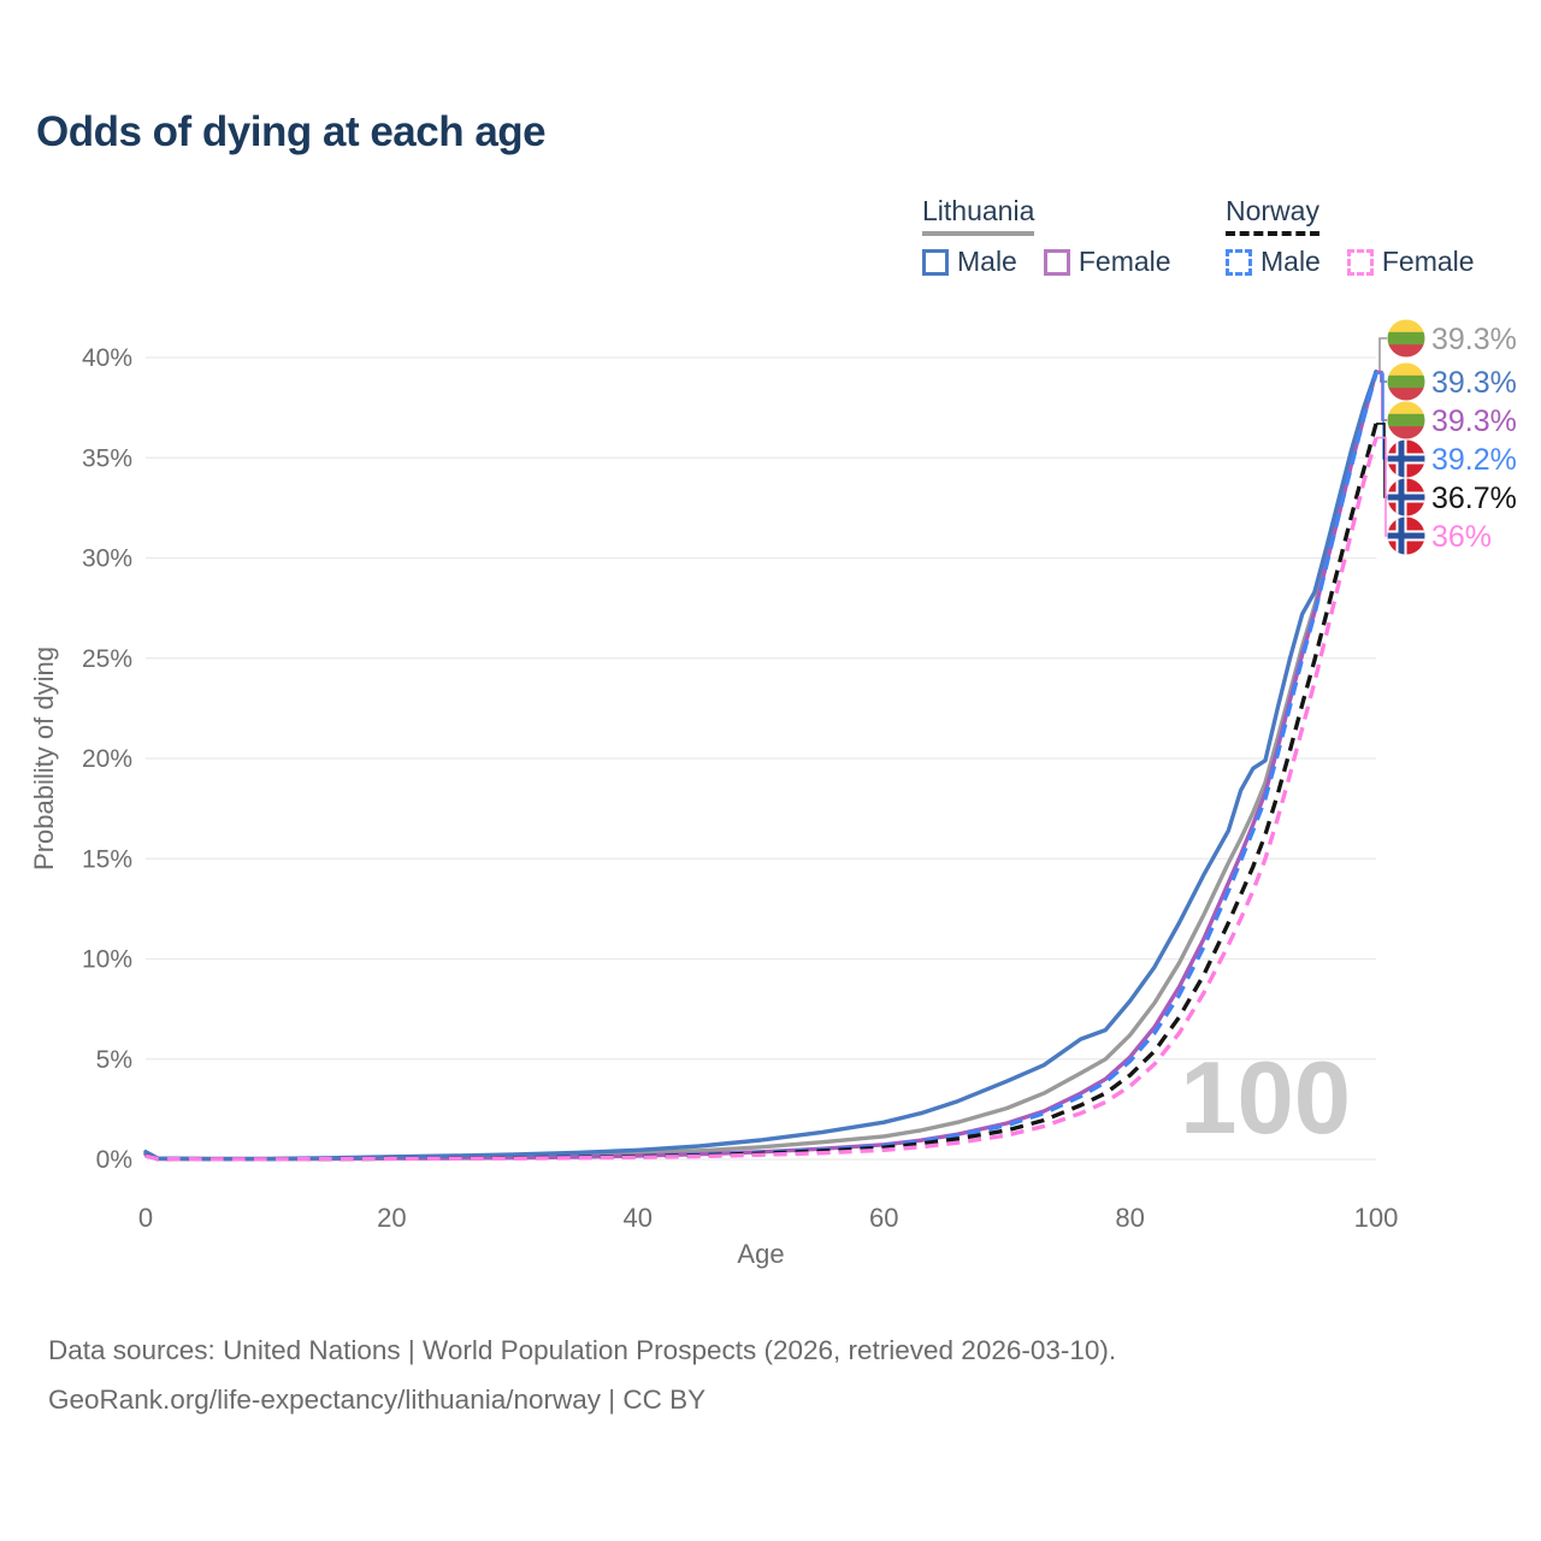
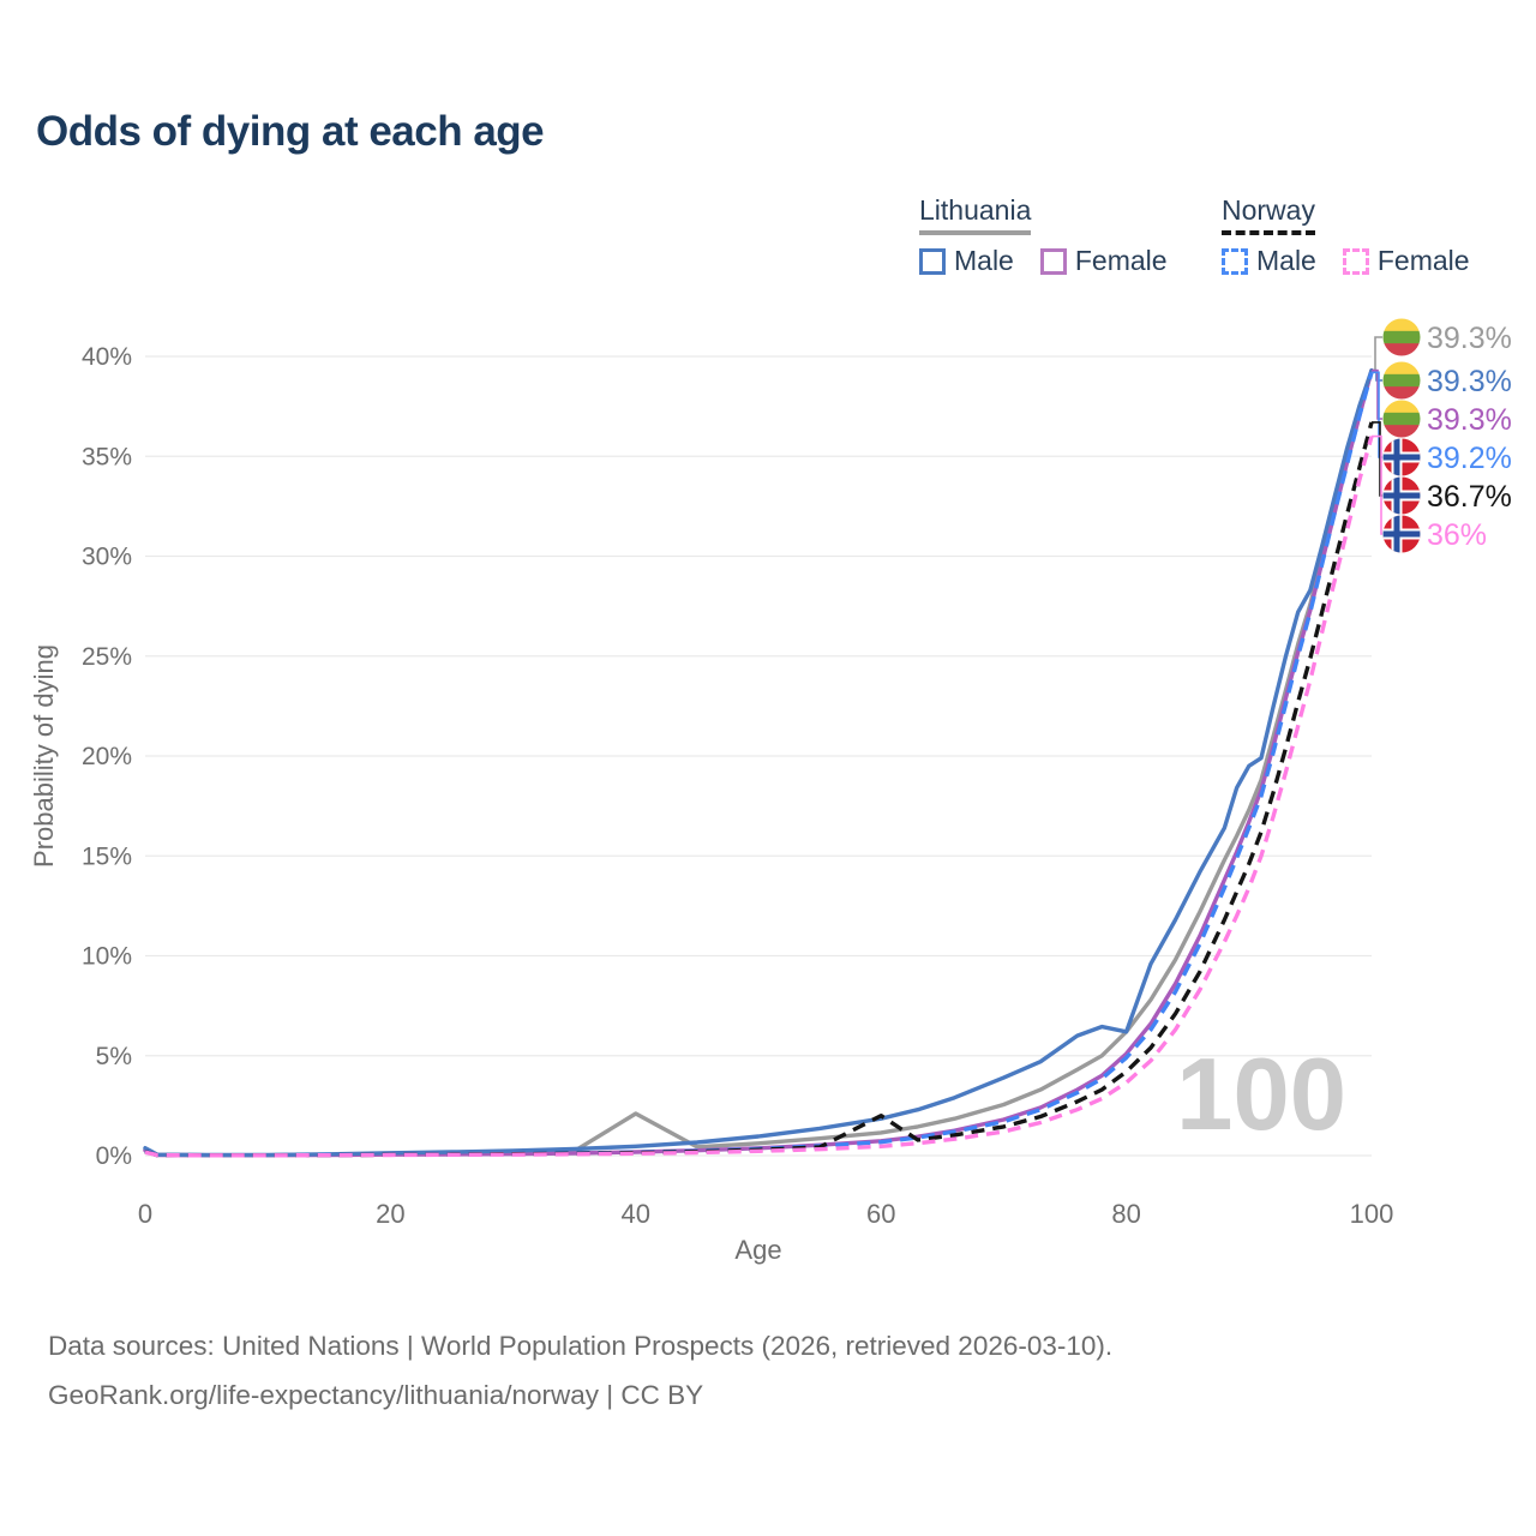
Lithuania/40: 0.3% -> 2.1%
Norway/60: 0.6% -> 2.0%
Lithuania Male/80: 7.9% -> 6.2%
